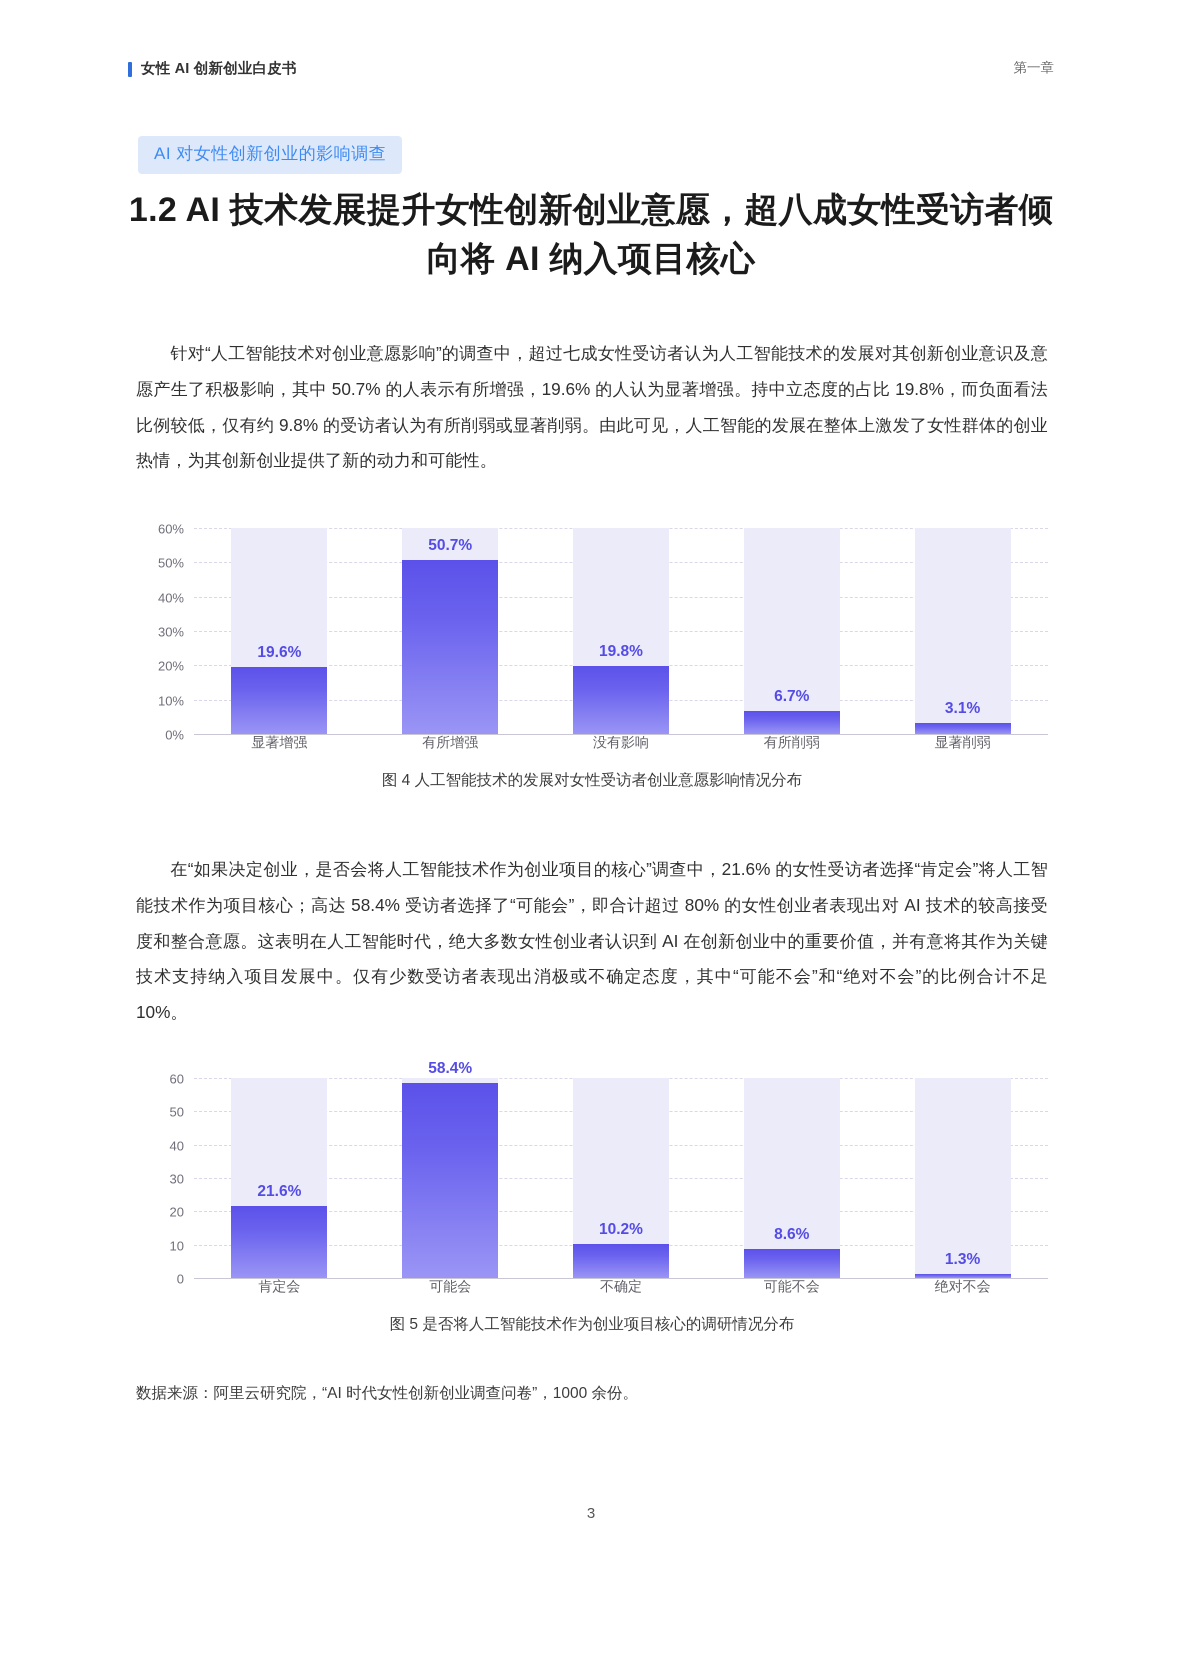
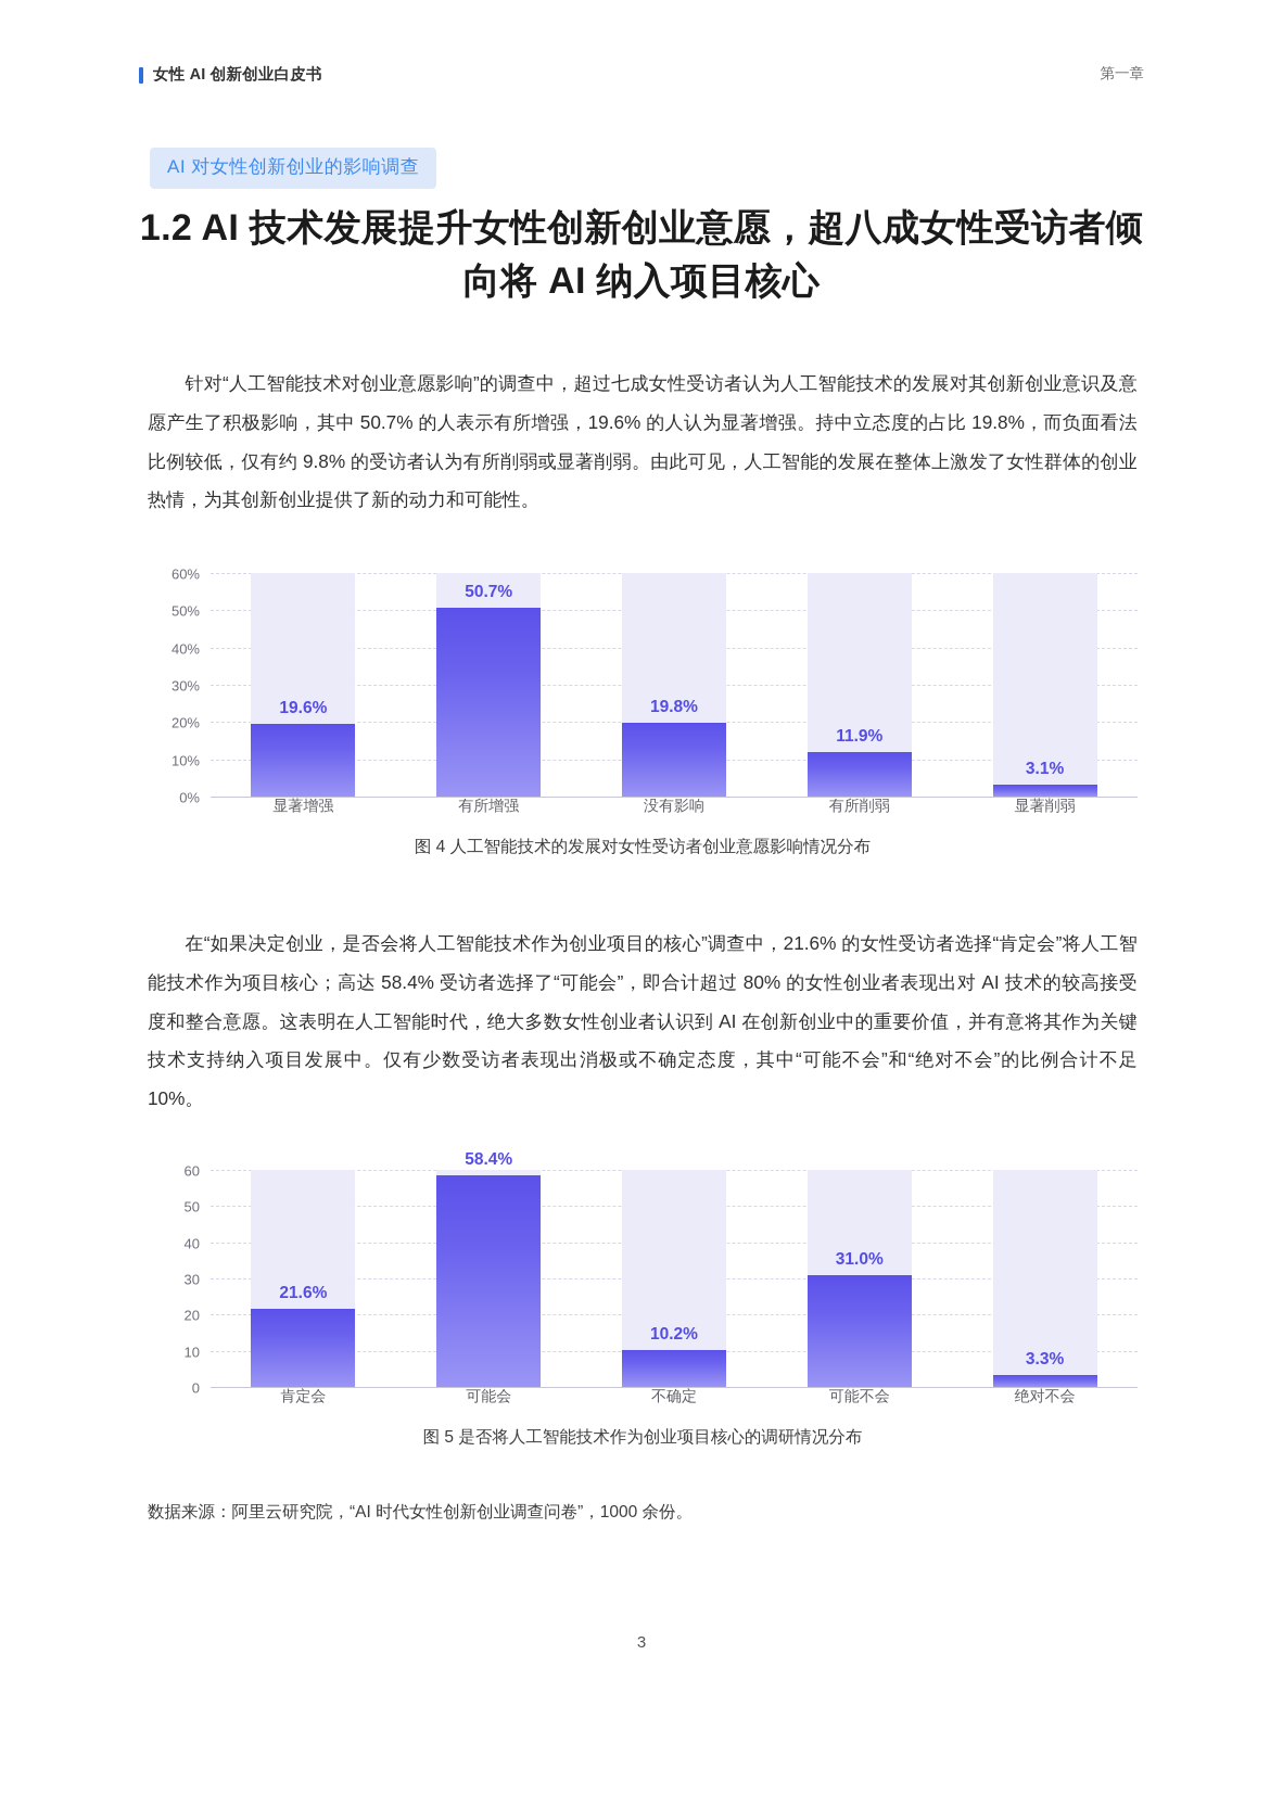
图 4 人工智能技术的发展对女性受访者创业意愿影响情况分布/有所削弱: 6.7% -> 11.9%
图 5 是否将人工智能技术作为创业项目核心的调研情况分布/可能不会: 8.6% -> 31.0%
图 5 是否将人工智能技术作为创业项目核心的调研情况分布/绝对不会: 1.3% -> 3.3%
